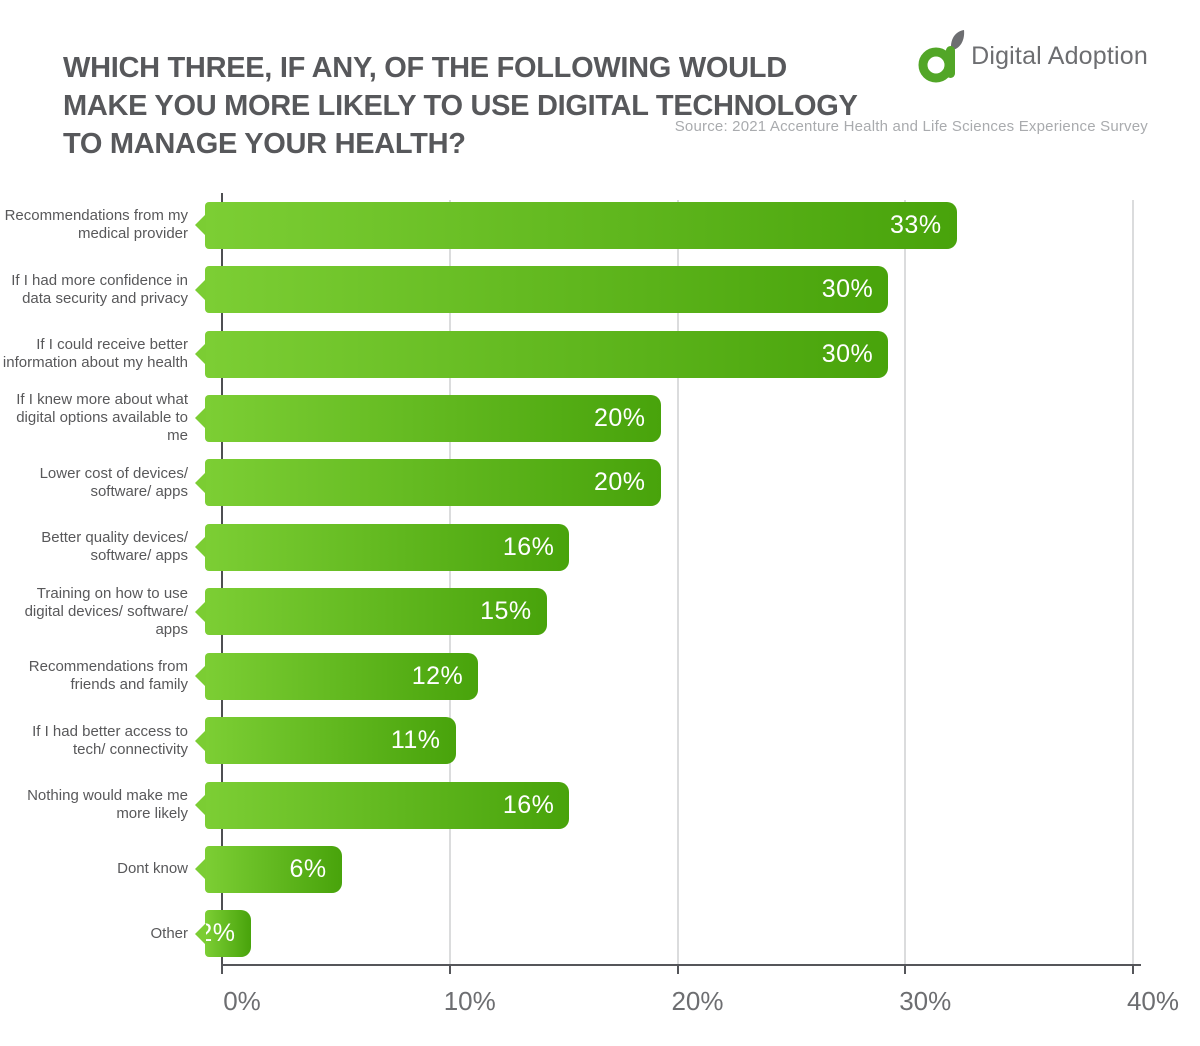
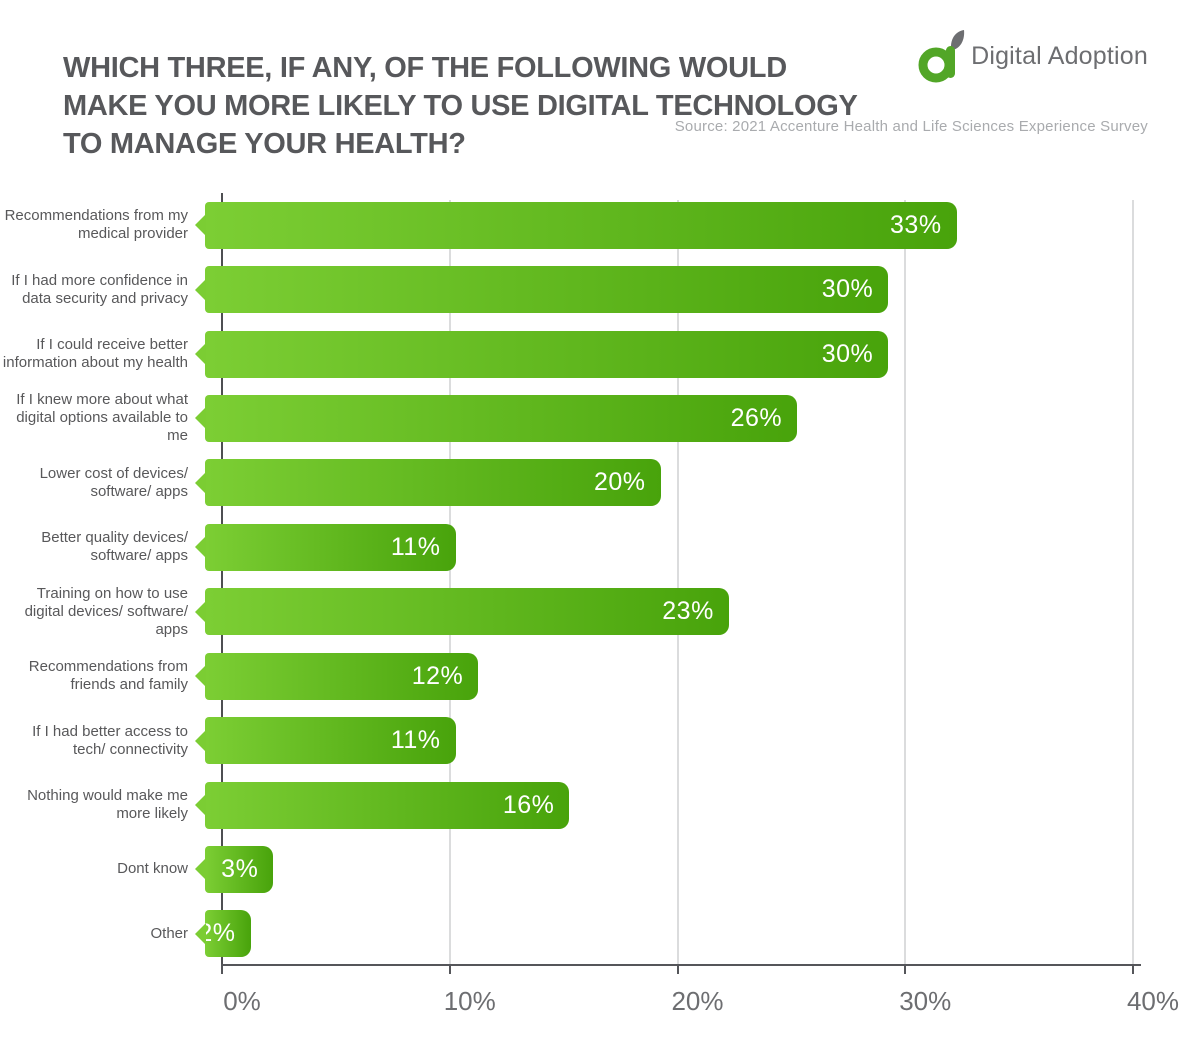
If I knew more about what digital options available to me: 20% -> 26%
Better quality devices/ software/ apps: 16% -> 11%
Training on how to use digital devices/ software/ apps: 15% -> 23%
Dont know: 6% -> 3%
